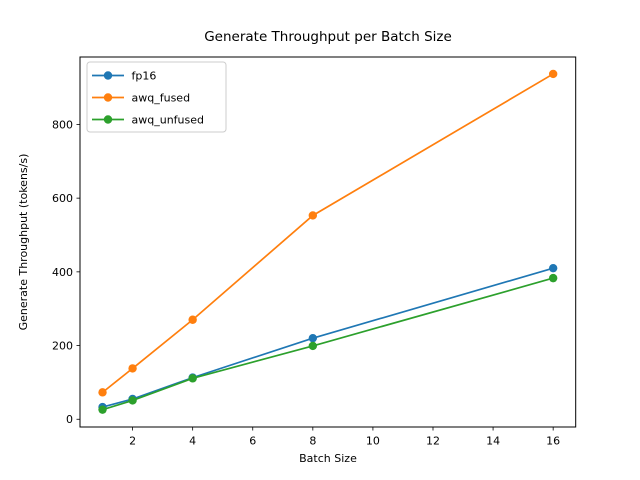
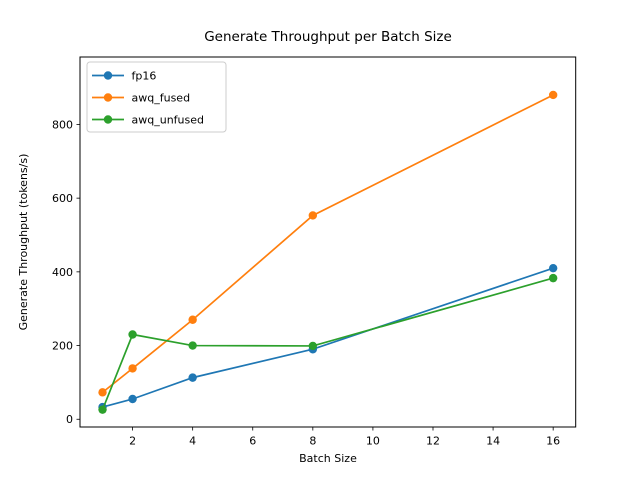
awq_unfused/2: 50 -> 230
awq_unfused/4: 110 -> 200
fp16/8: 220 -> 190
awq_fused/16: 940 -> 880
